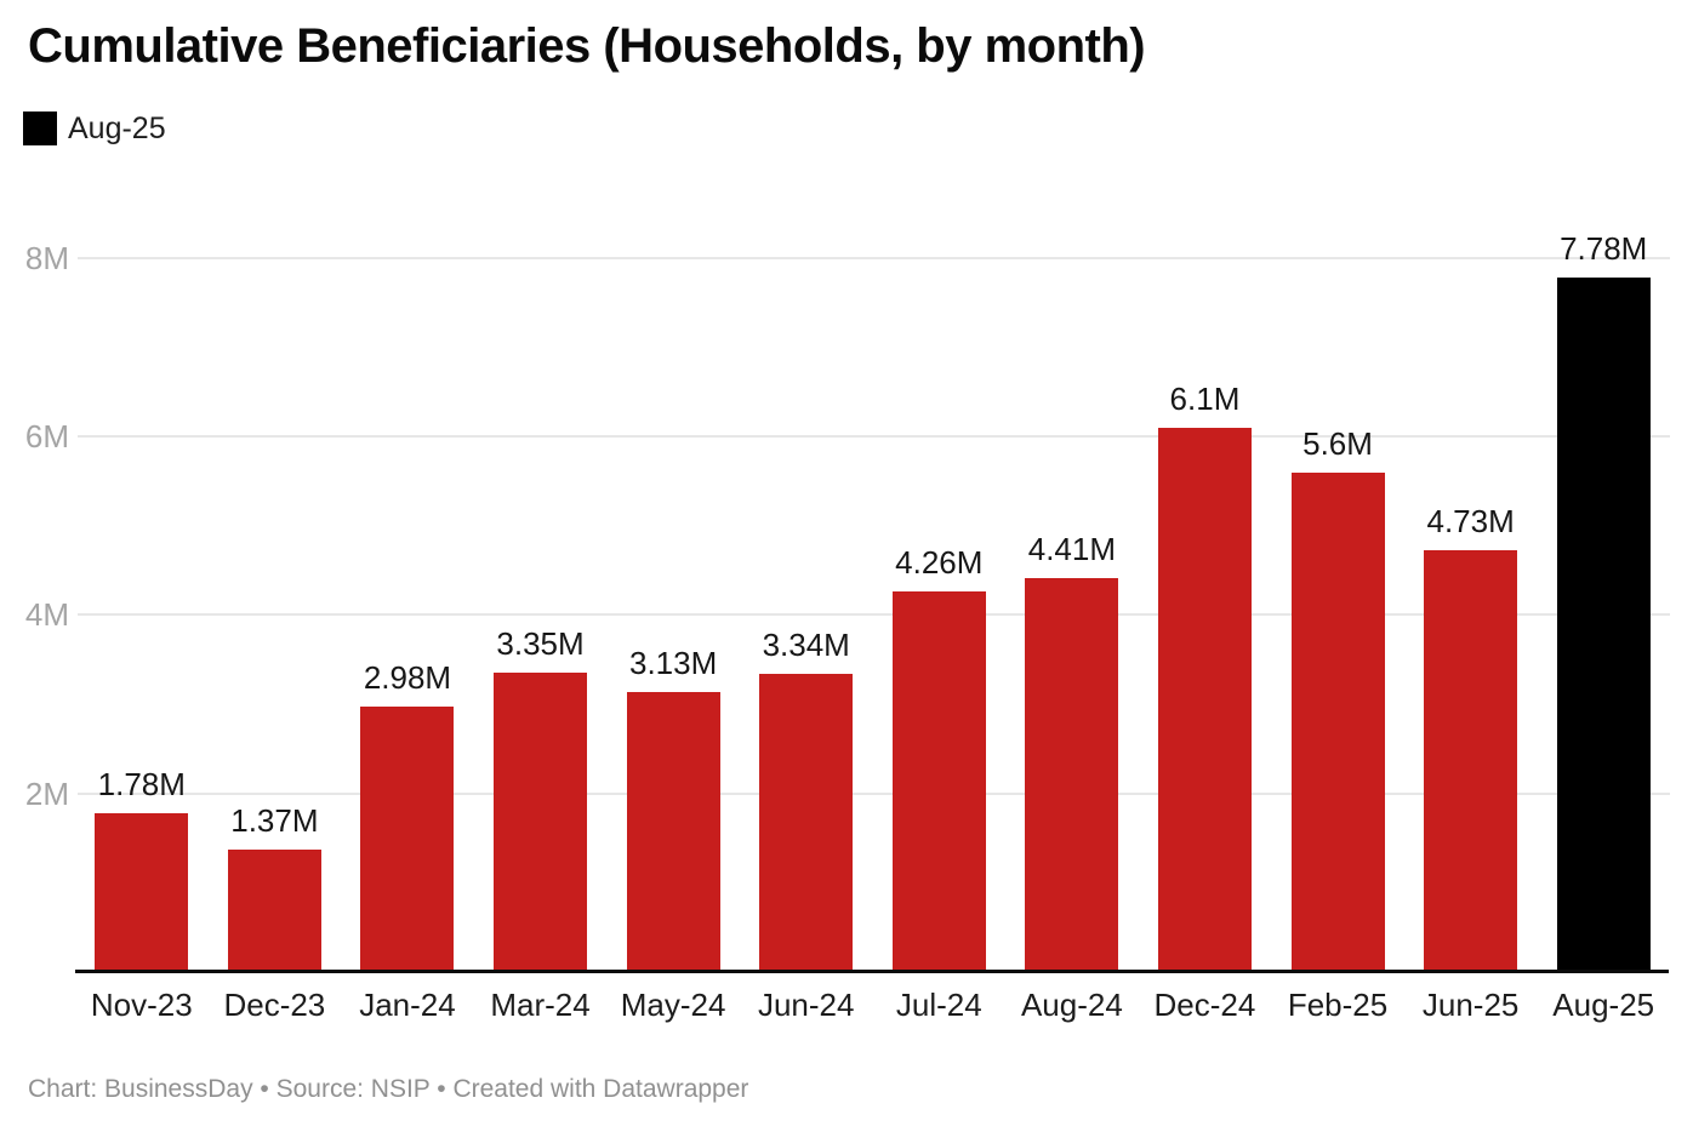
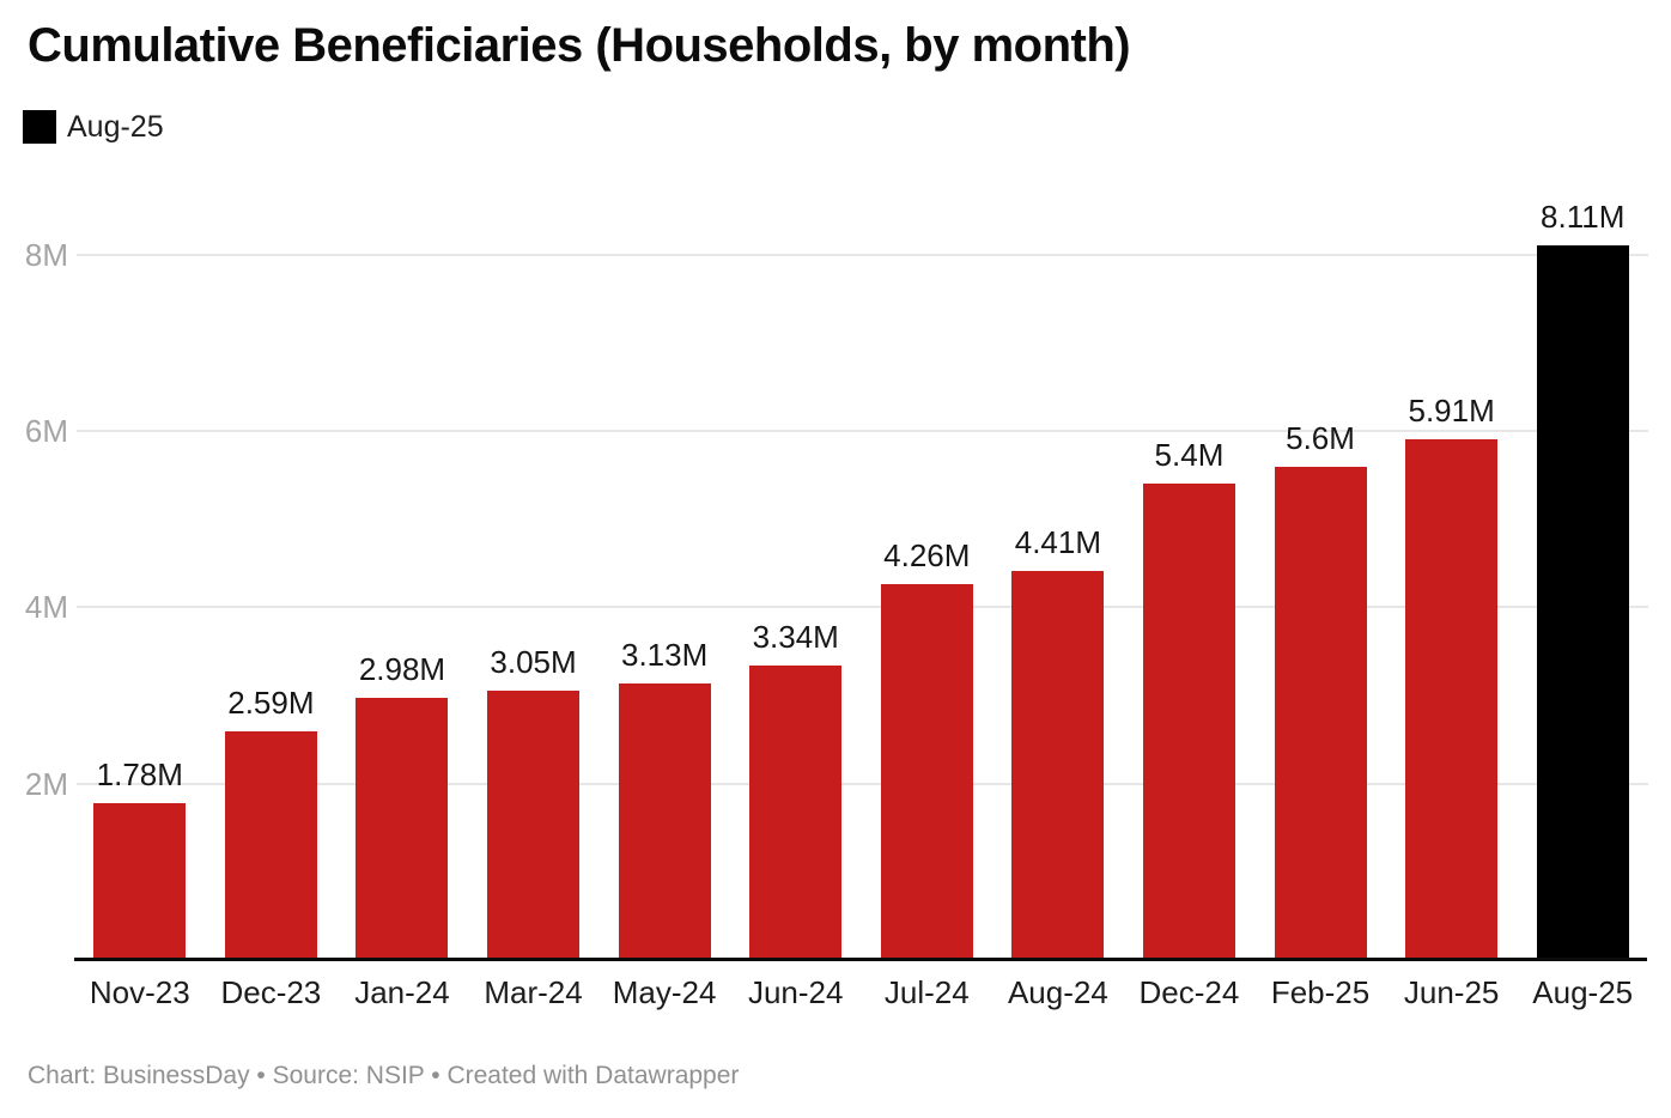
Dec-23: 1.37M -> 2.59M
Mar-24: 3.35M -> 3.05M
Dec-24: 6.1M -> 5.4M
Jun-25: 4.73M -> 5.91M
Aug-25: 7.78M -> 8.11M
